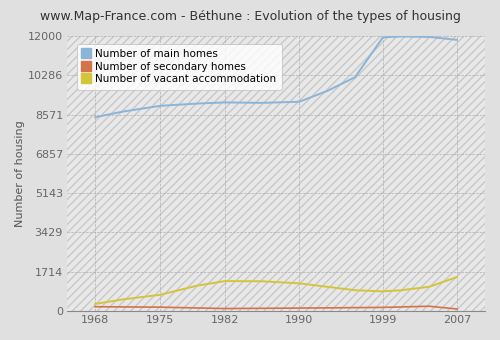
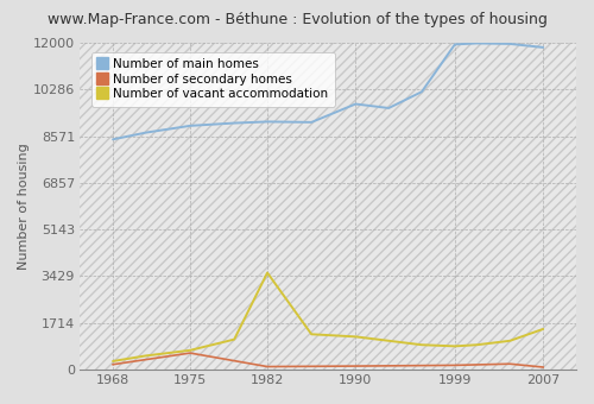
Number of secondary homes/1975: 160 -> 600
Number of vacant accommodation/1982: 1300 -> 3550
Number of main homes/1990: 9130 -> 9750
